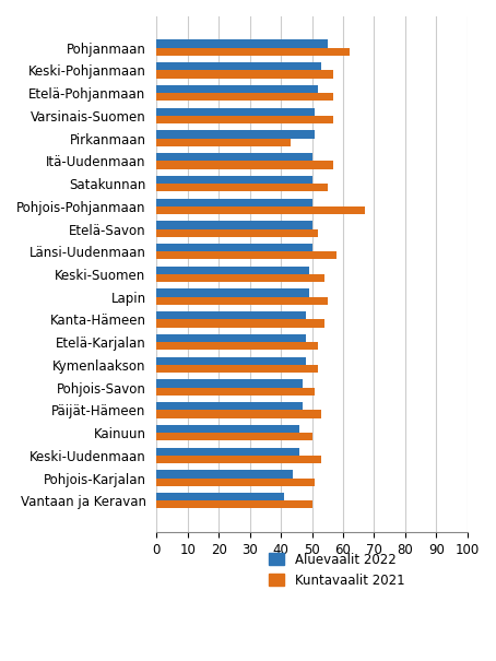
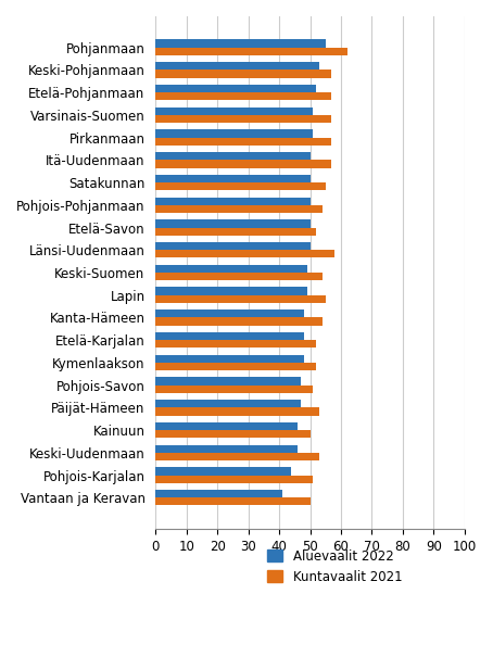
Kuntavaalit 2021/Pirkanmaan: 43 -> 57
Kuntavaalit 2021/Pohjois-Pohjanmaan: 67 -> 54
